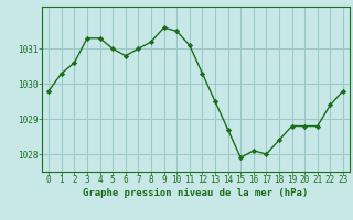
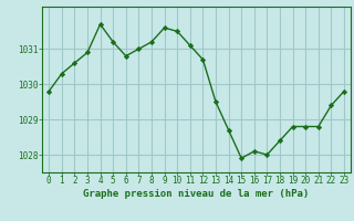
3: 1031.3 -> 1030.9
4: 1031.3 -> 1031.7
5: 1031.0 -> 1031.2
12: 1030.3 -> 1030.7
